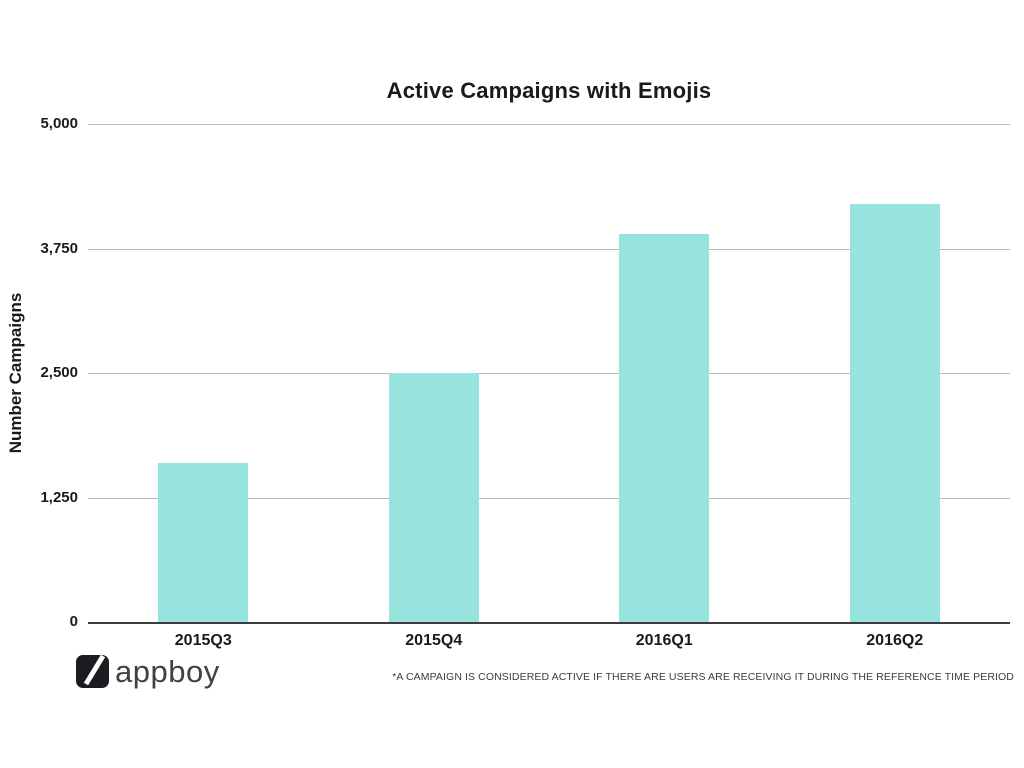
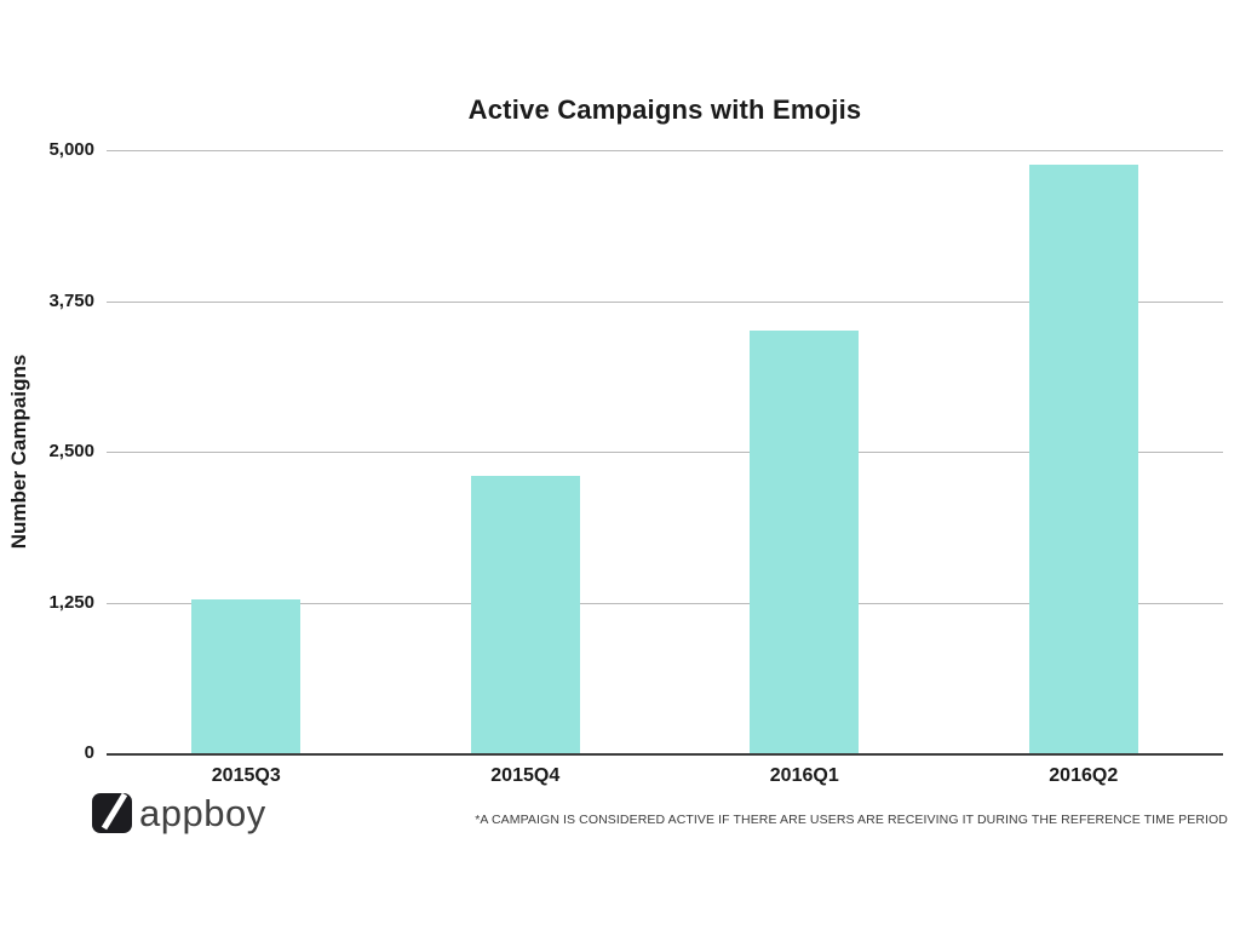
2015Q3: 1600 -> 1300
2015Q4: 2500 -> 2300
2016Q1: 3900 -> 3500
2016Q2: 4200 -> 4900
